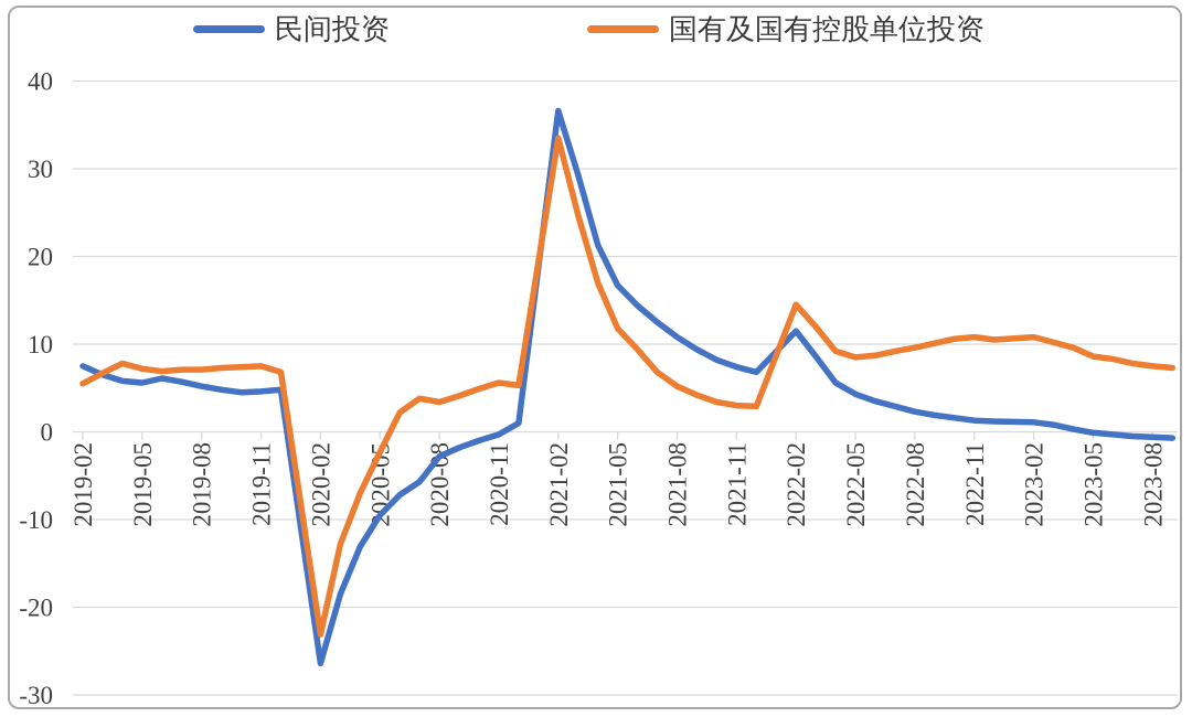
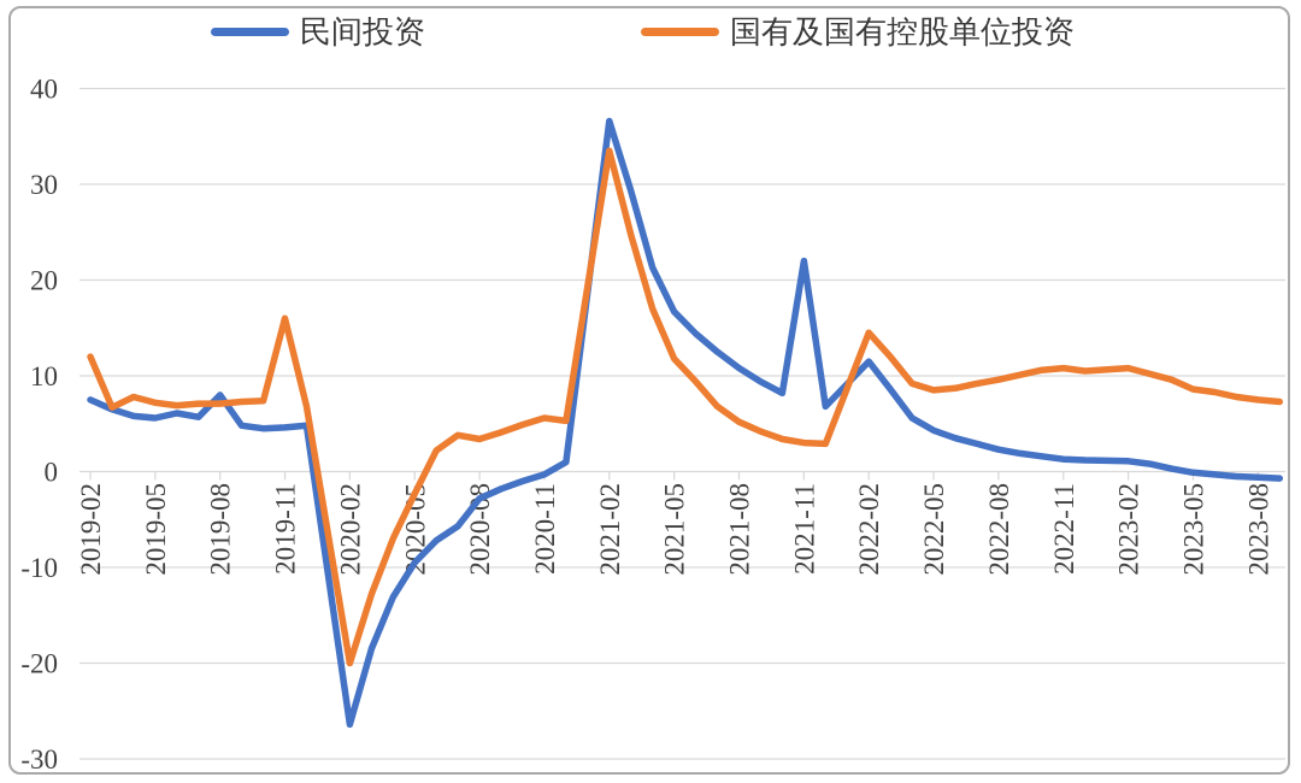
国有及国有控股单位投资/2019-02: 6 -> 12
民间投资/2019-08: 5 -> 8
国有及国有控股单位投资/2019-11: 8 -> 16
国有及国有控股单位投资/2020-02: -23 -> -20
民间投资/2021-11: 7 -> 22
